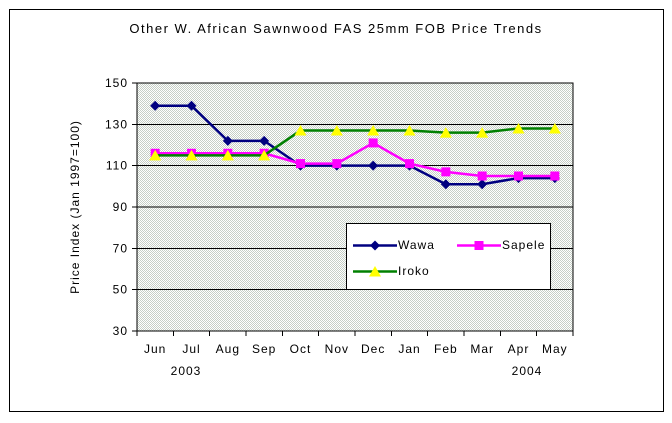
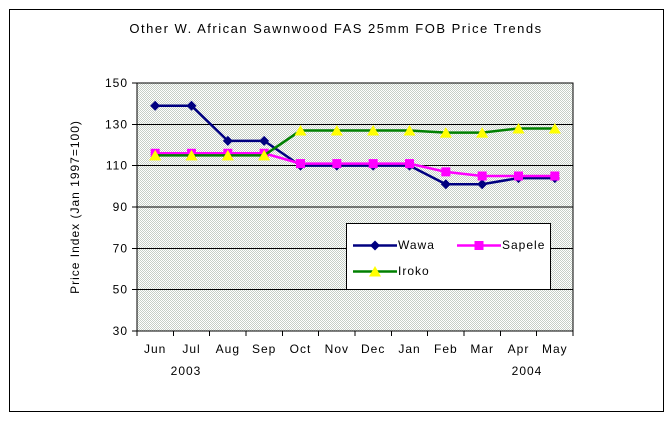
Sapele/Dec: 121 -> 111
